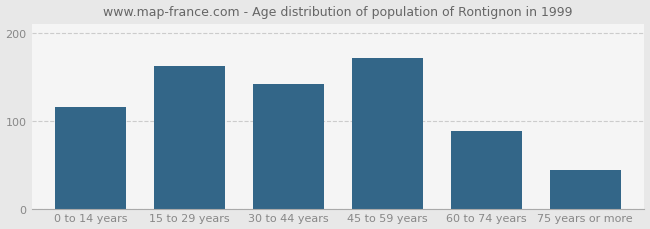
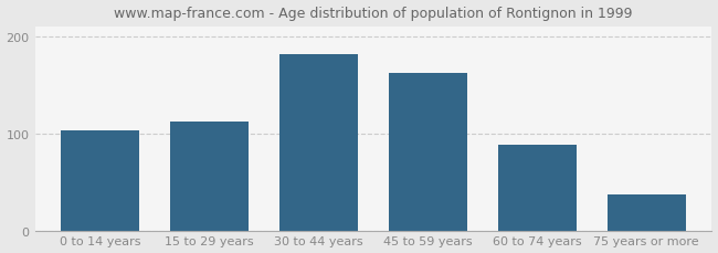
0 to 14 years: 116 -> 103
15 to 29 years: 162 -> 112
30 to 44 years: 142 -> 182
45 to 59 years: 172 -> 163
75 years or more: 44 -> 37
